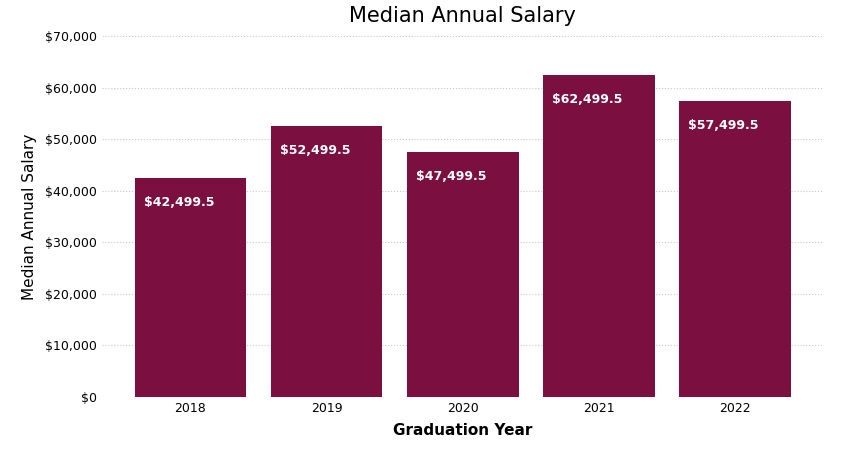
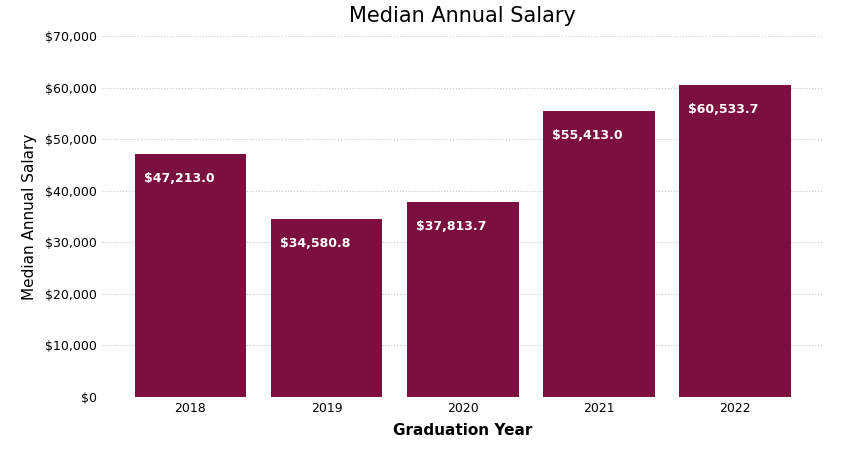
2018: $42,499.5 -> $47,213.0
2019: $52,499.5 -> $34,580.8
2020: $47,499.5 -> $37,813.7
2021: $62,499.5 -> $55,413.0
2022: $57,499.5 -> $60,533.7
